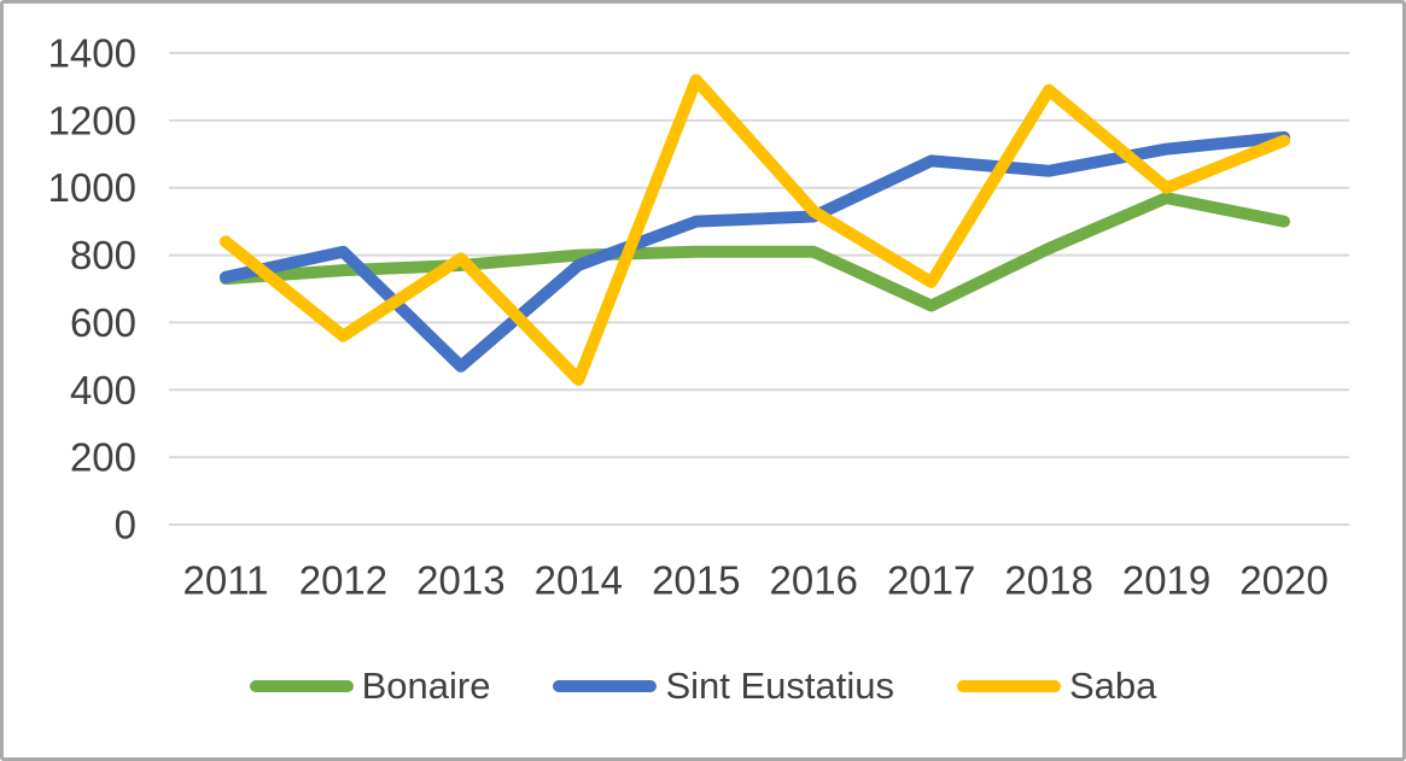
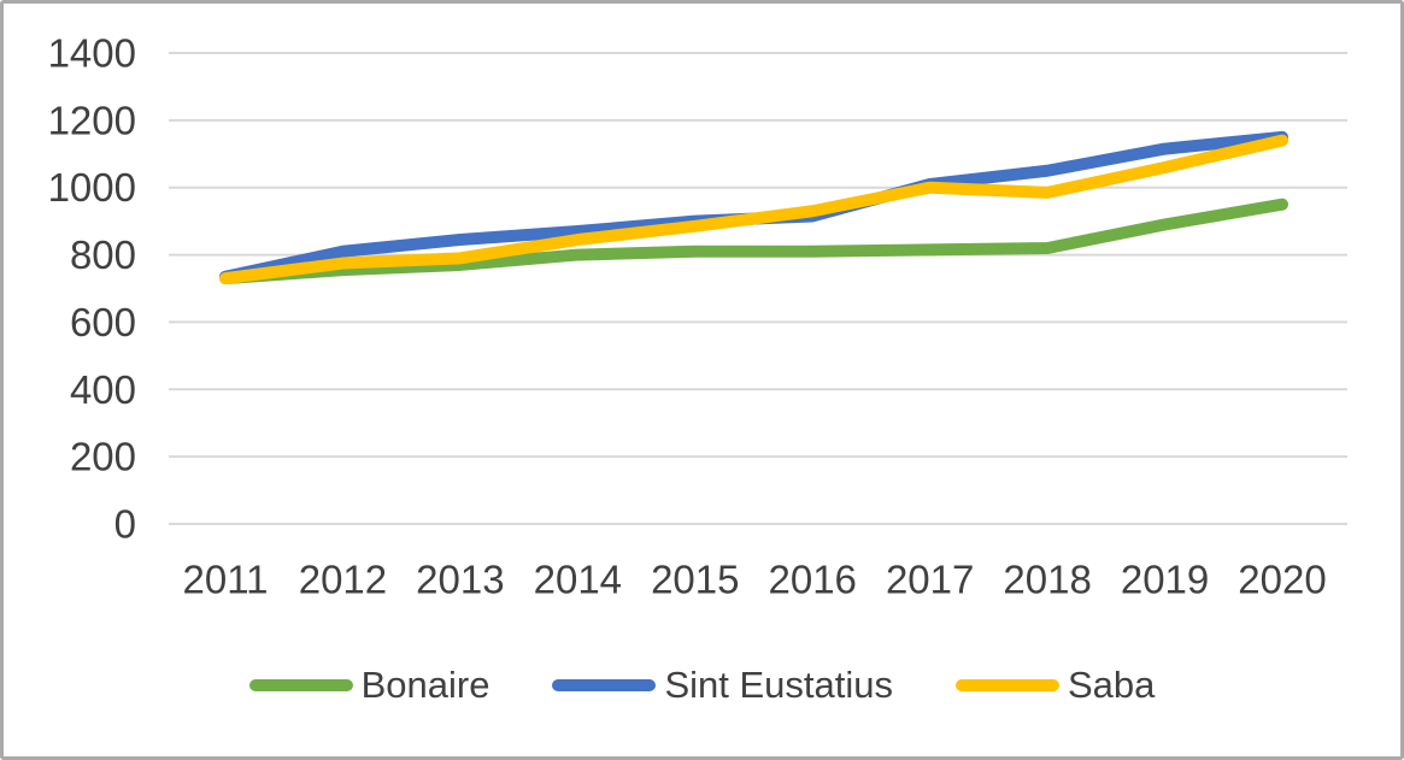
Saba/2011: 840 -> 730
Saba/2012: 560 -> 780
Sint Eustatius/2013: 470 -> 840
Sint Eustatius/2014: 770 -> 870
Saba/2014: 430 -> 840
Saba/2015: 1320 -> 880
Bonaire/2017: 650 -> 820
Sint Eustatius/2017: 1080 -> 1010
Saba/2017: 720 -> 1000
Saba/2018: 1290 -> 980
Bonaire/2019: 970 -> 890
Saba/2019: 1000 -> 1060
Bonaire/2020: 900 -> 950
